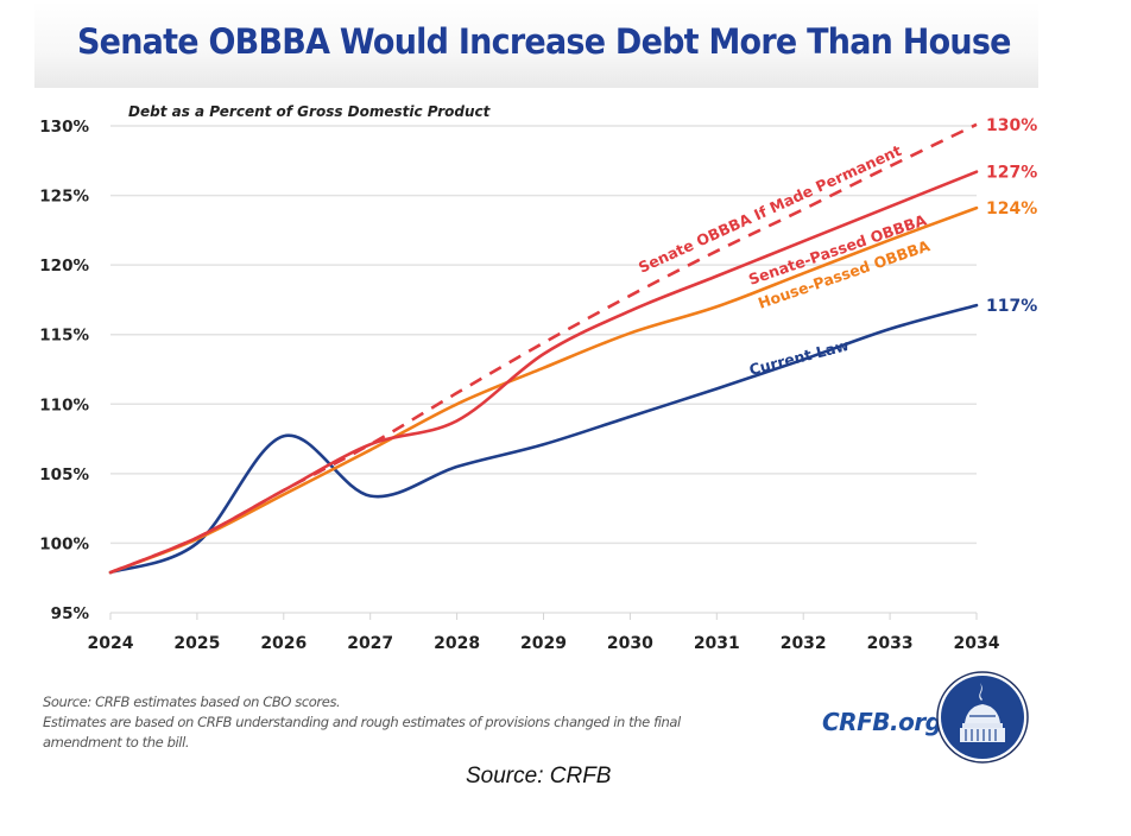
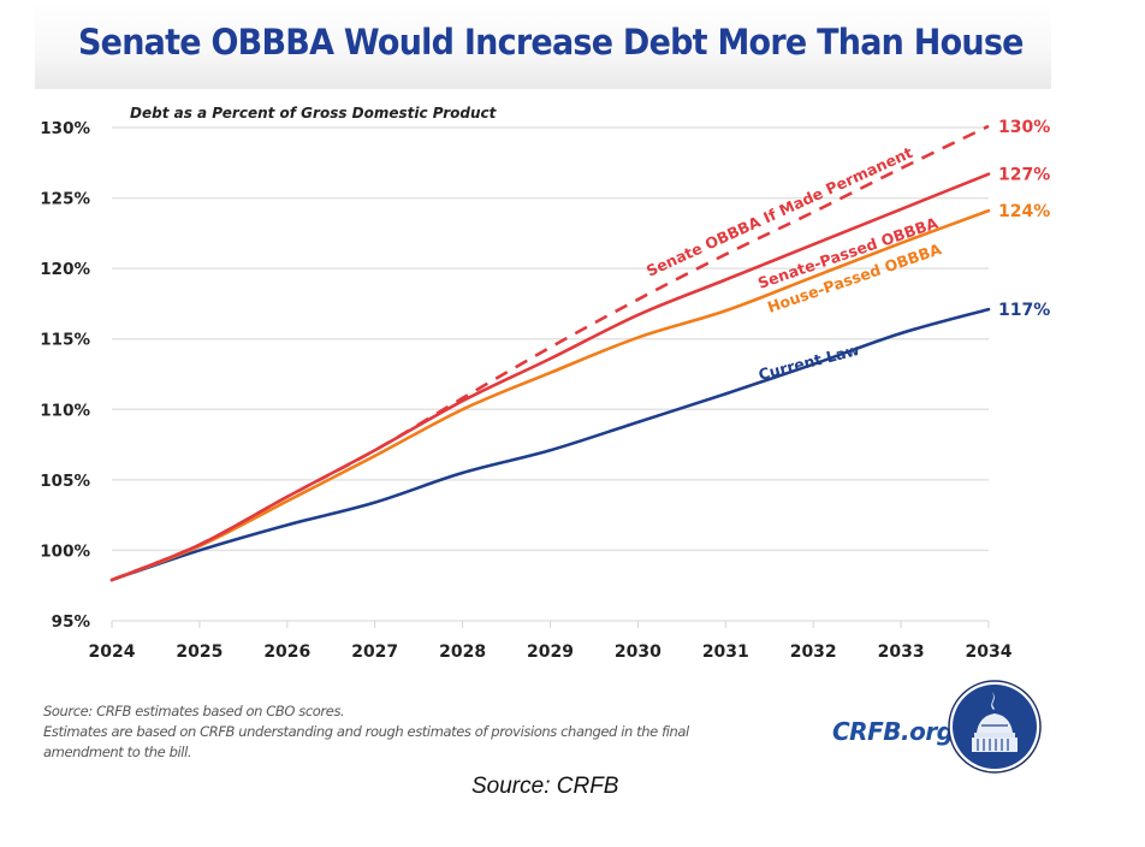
Current Law/2026: 107.7% -> 101.8%
Senate-Passed OBBBA/2028: 108.8% -> 110.6%
